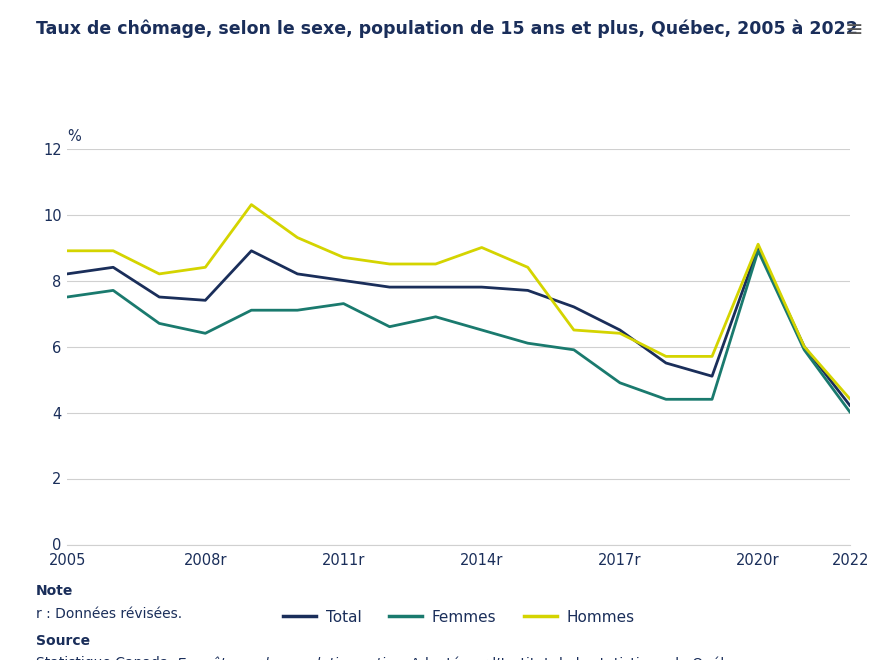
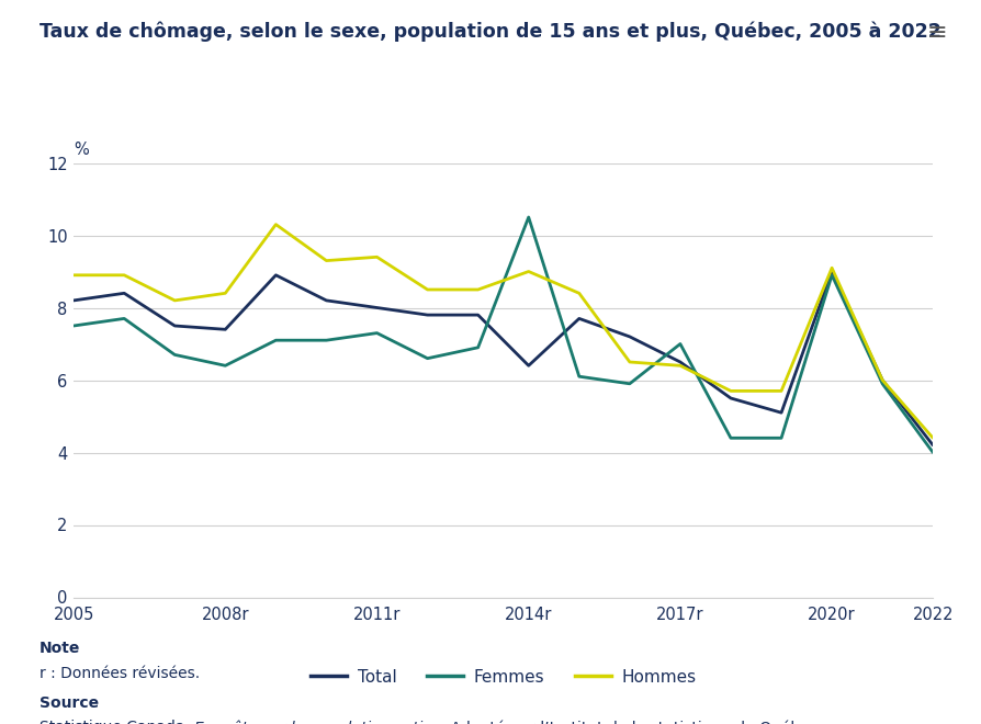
Hommes/2011r: 8.7 -> 9.4
Total/2014r: 7.8 -> 6.4
Femmes/2014r: 6.5 -> 10.5
Femmes/2017r: 4.9 -> 7.0
